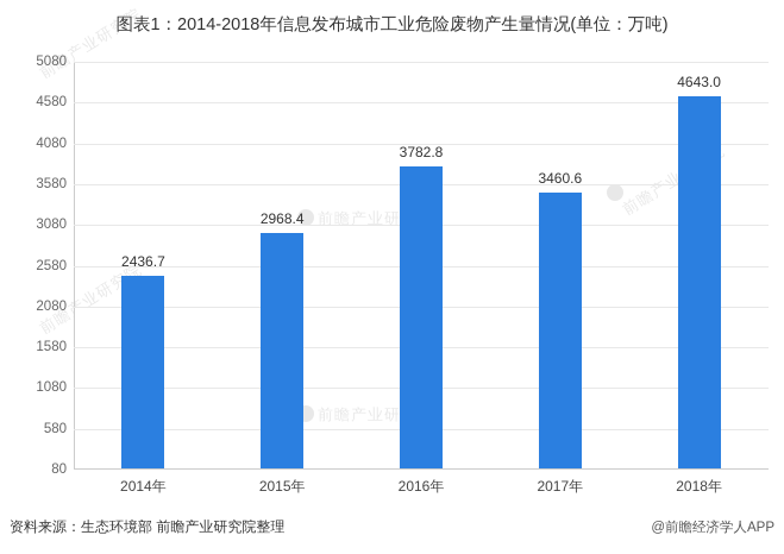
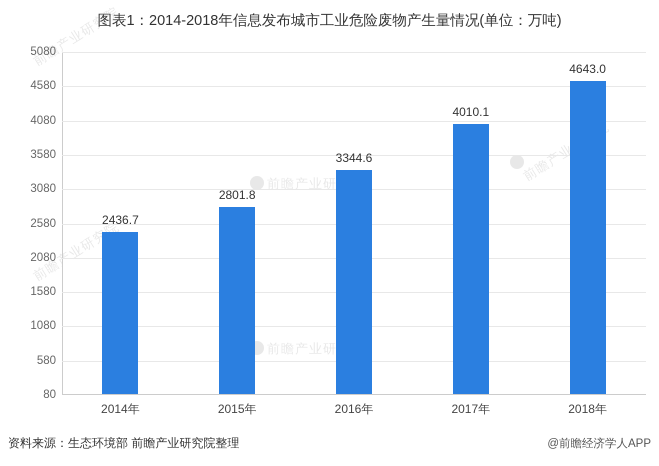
2015年: 2968.4 -> 2801.8
2016年: 3782.8 -> 3344.6
2017年: 3460.6 -> 4010.1
